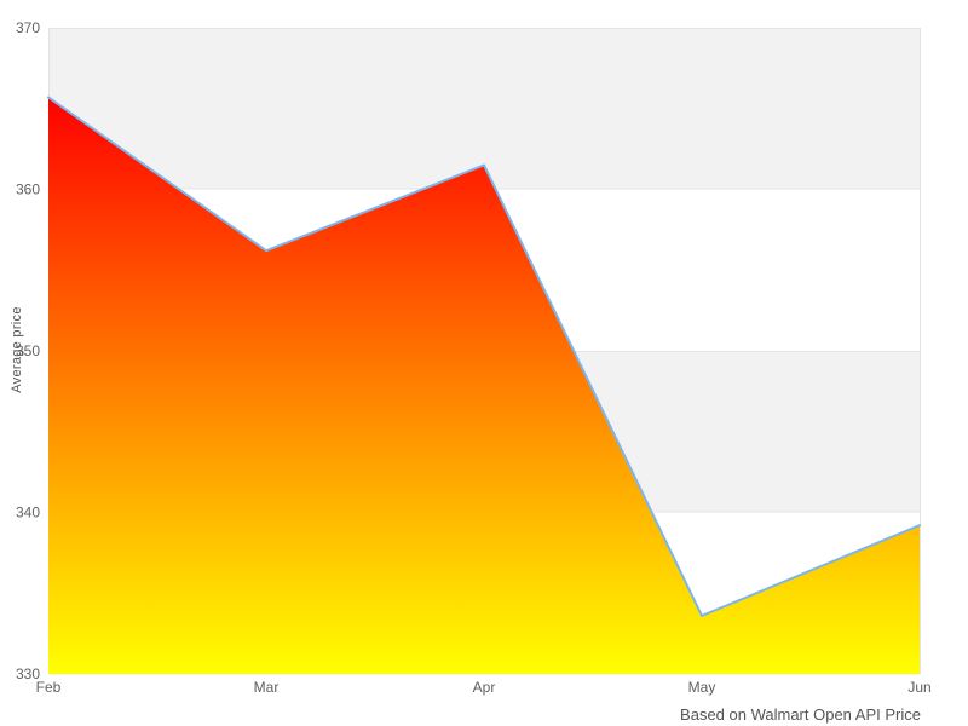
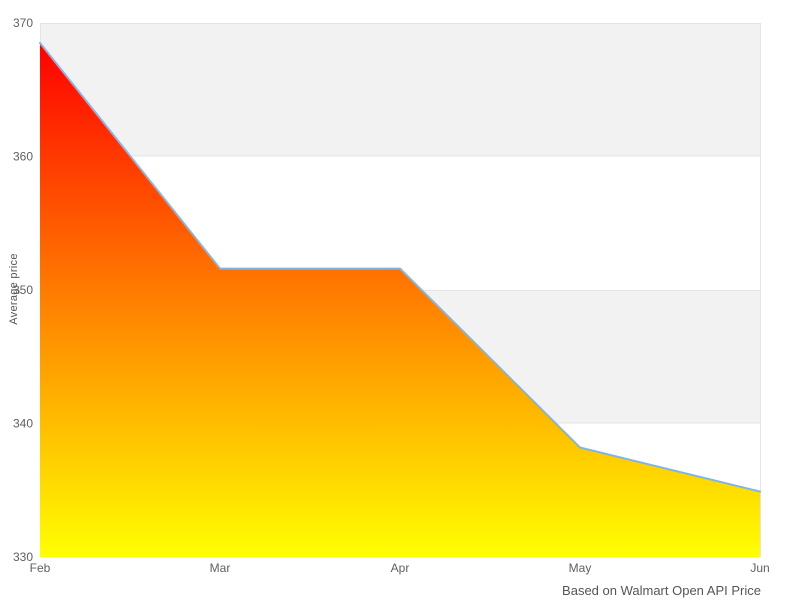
Feb: 365.7 -> 368.5
Mar: 356.2 -> 351.6
Apr: 361.5 -> 351.6
May: 333.6 -> 338.2
Jun: 339.2 -> 334.9
